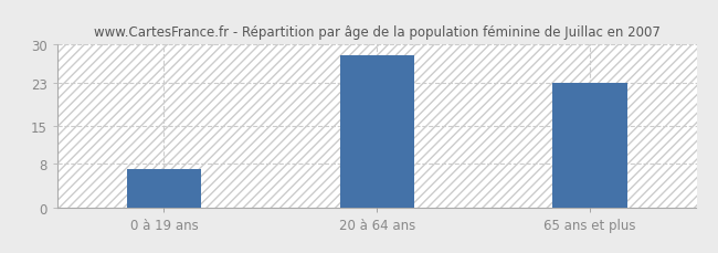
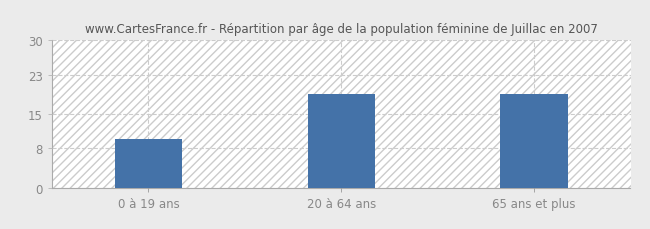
0 à 19 ans: 7 -> 10
20 à 64 ans: 28 -> 19
65 ans et plus: 23 -> 19
